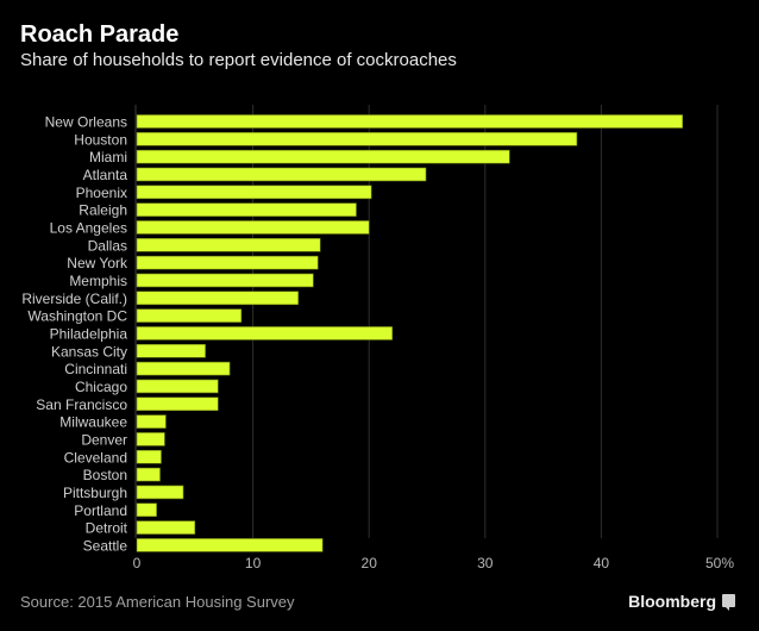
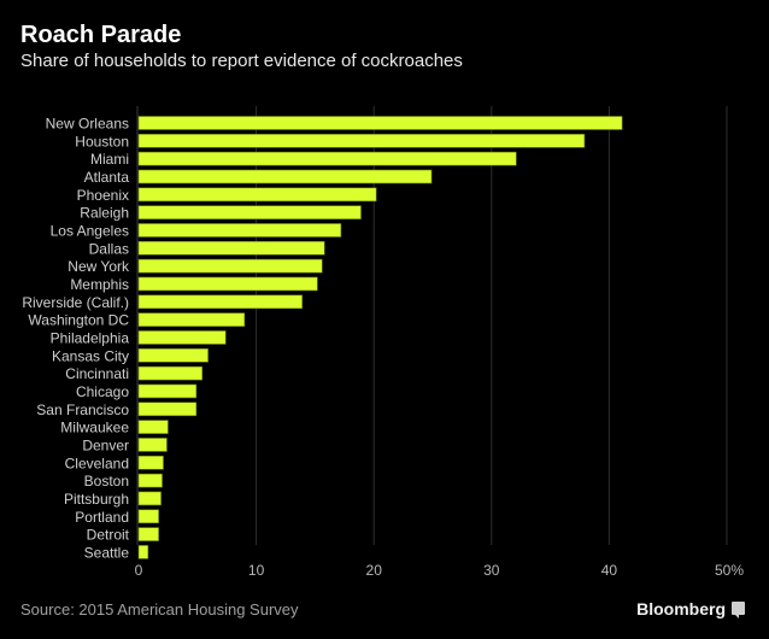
New Orleans: 47% -> 41%
Los Angeles: 20% -> 17%
Philadelphia: 22% -> 7%
Cincinnati: 8% -> 5%
Chicago: 7% -> 5%
San Francisco: 7% -> 5%
Pittsburgh: 4% -> 2%
Detroit: 5% -> 2%
Seattle: 16% -> 1%
